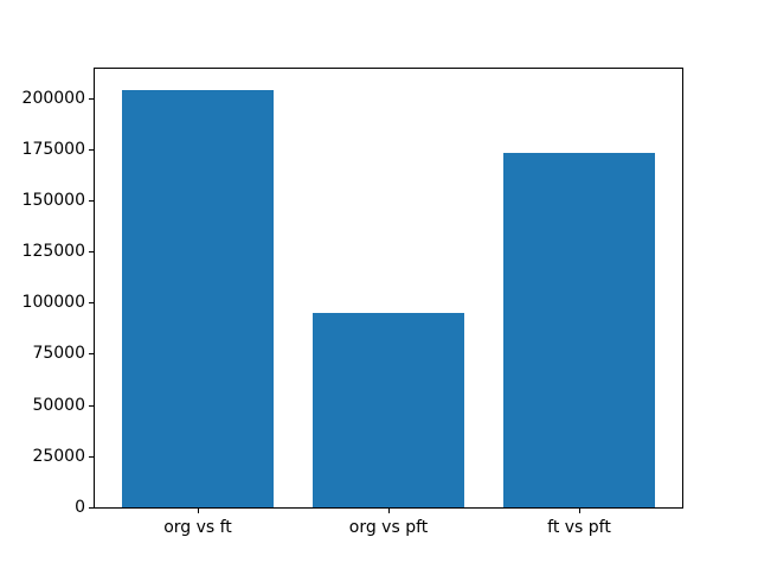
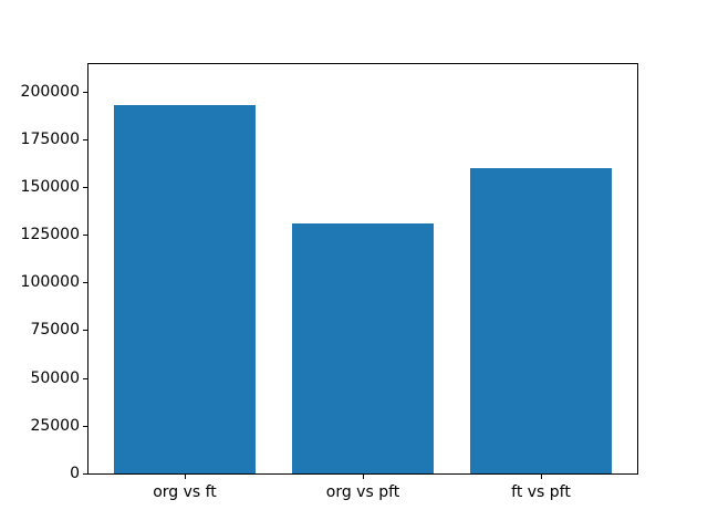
org vs ft: 204000 -> 193000
org vs pft: 95000 -> 131000
ft vs pft: 173000 -> 160000
